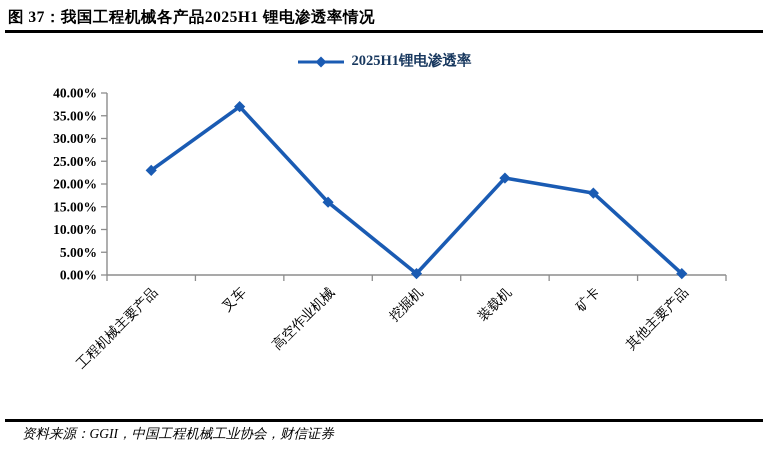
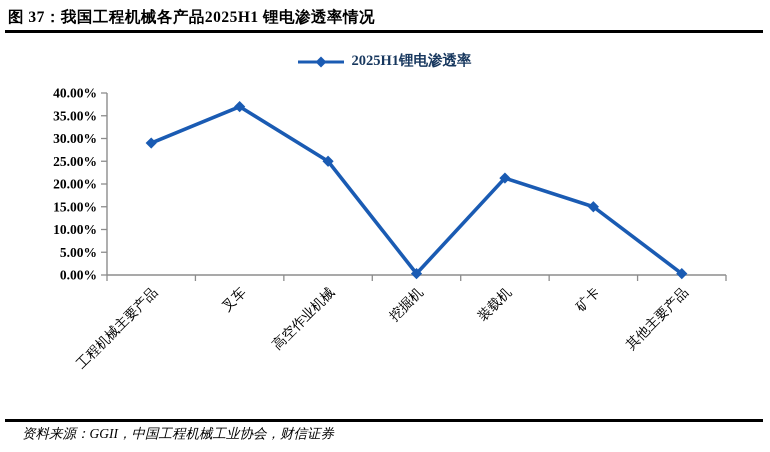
工程机械主要产品: 23% -> 29%
高空作业机械: 16% -> 25%
矿卡: 18% -> 15%
